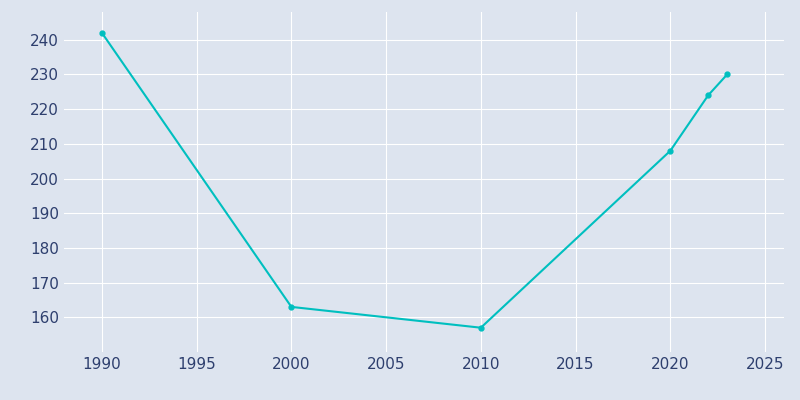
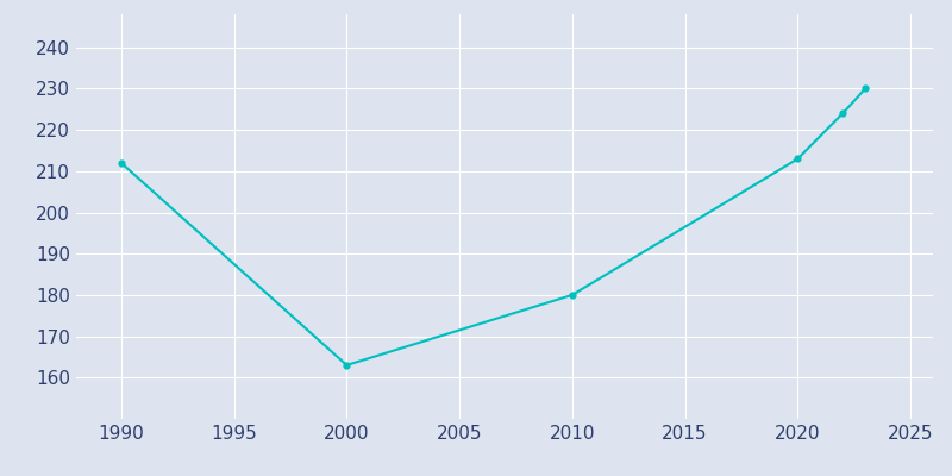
1990: 242 -> 212
2010: 157 -> 180
2020: 208 -> 213
